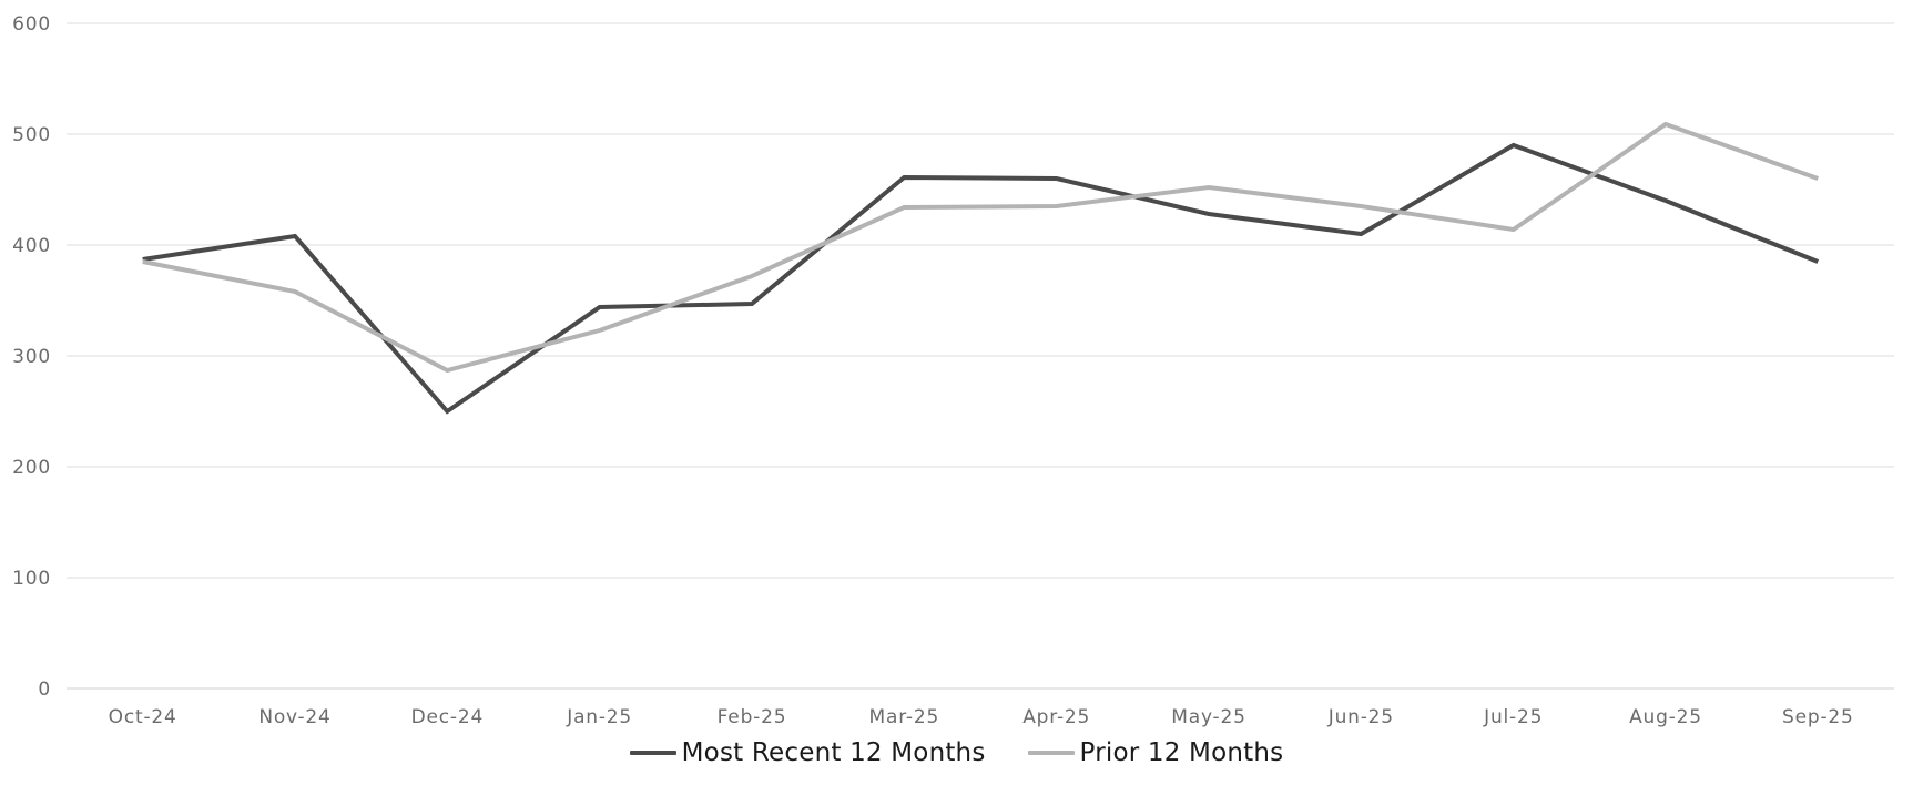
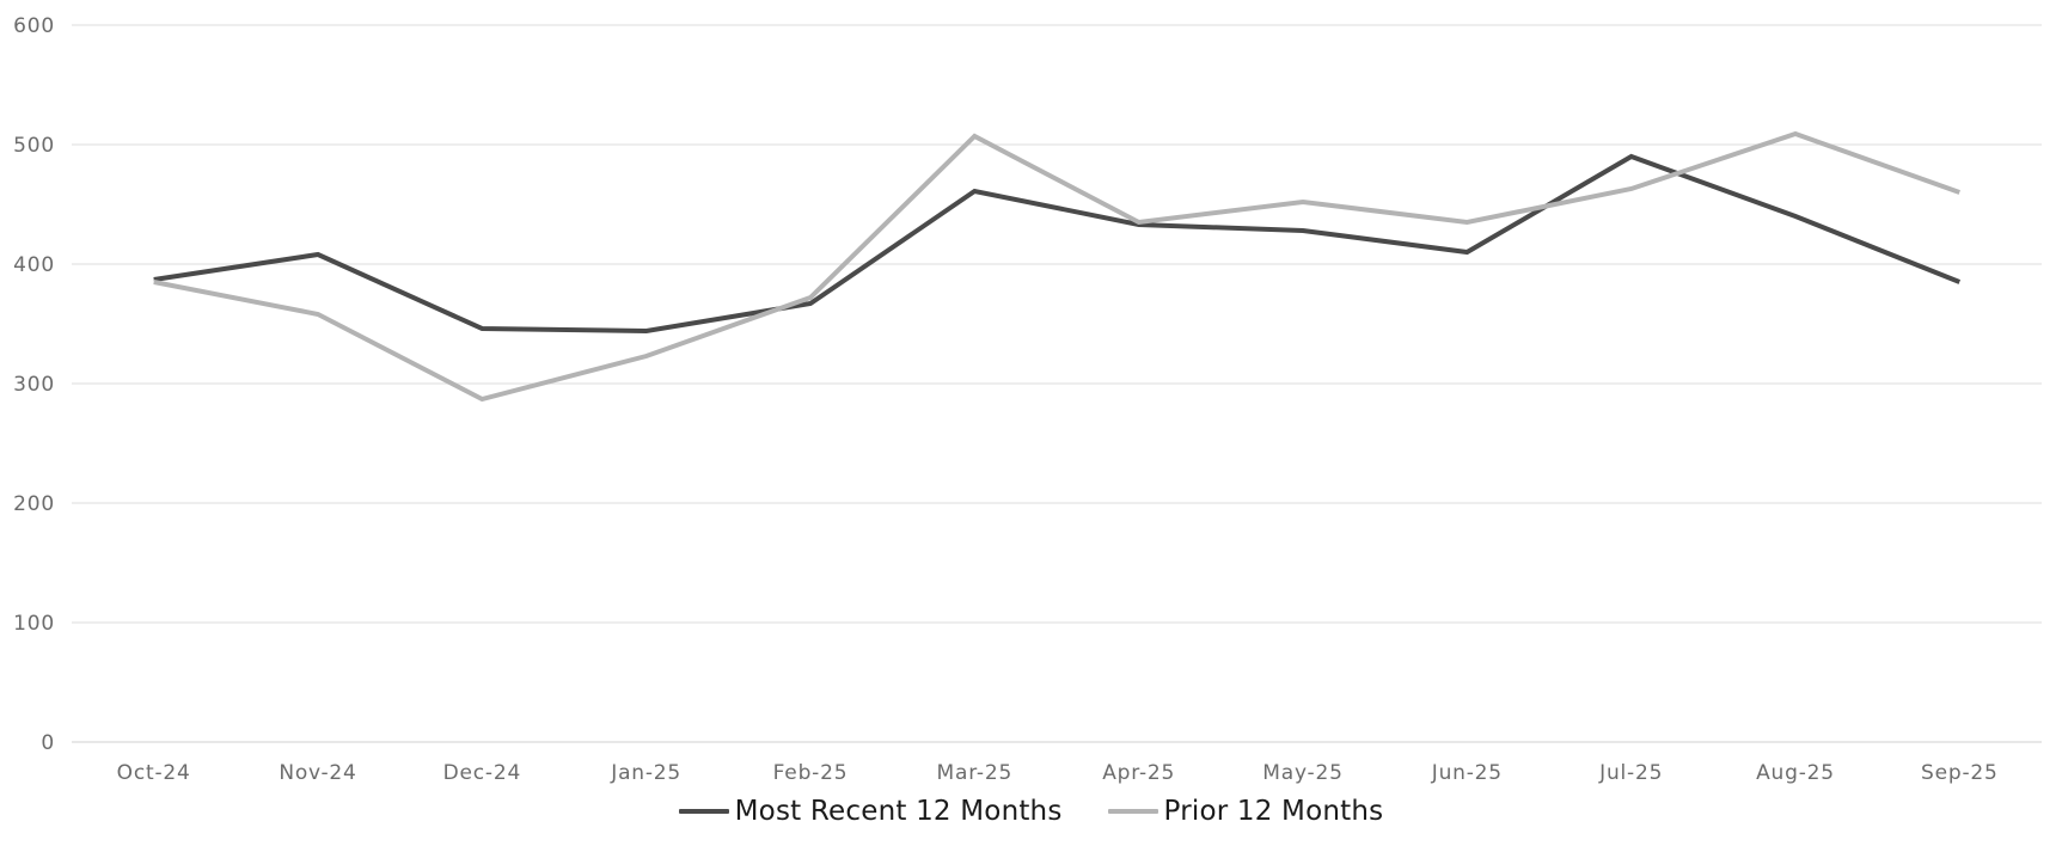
Most Recent 12 Months/Dec-24: 250 -> 346
Most Recent 12 Months/Feb-25: 347 -> 367
Prior 12 Months/Mar-25: 434 -> 507
Most Recent 12 Months/Apr-25: 460 -> 433
Prior 12 Months/Jul-25: 414 -> 463
